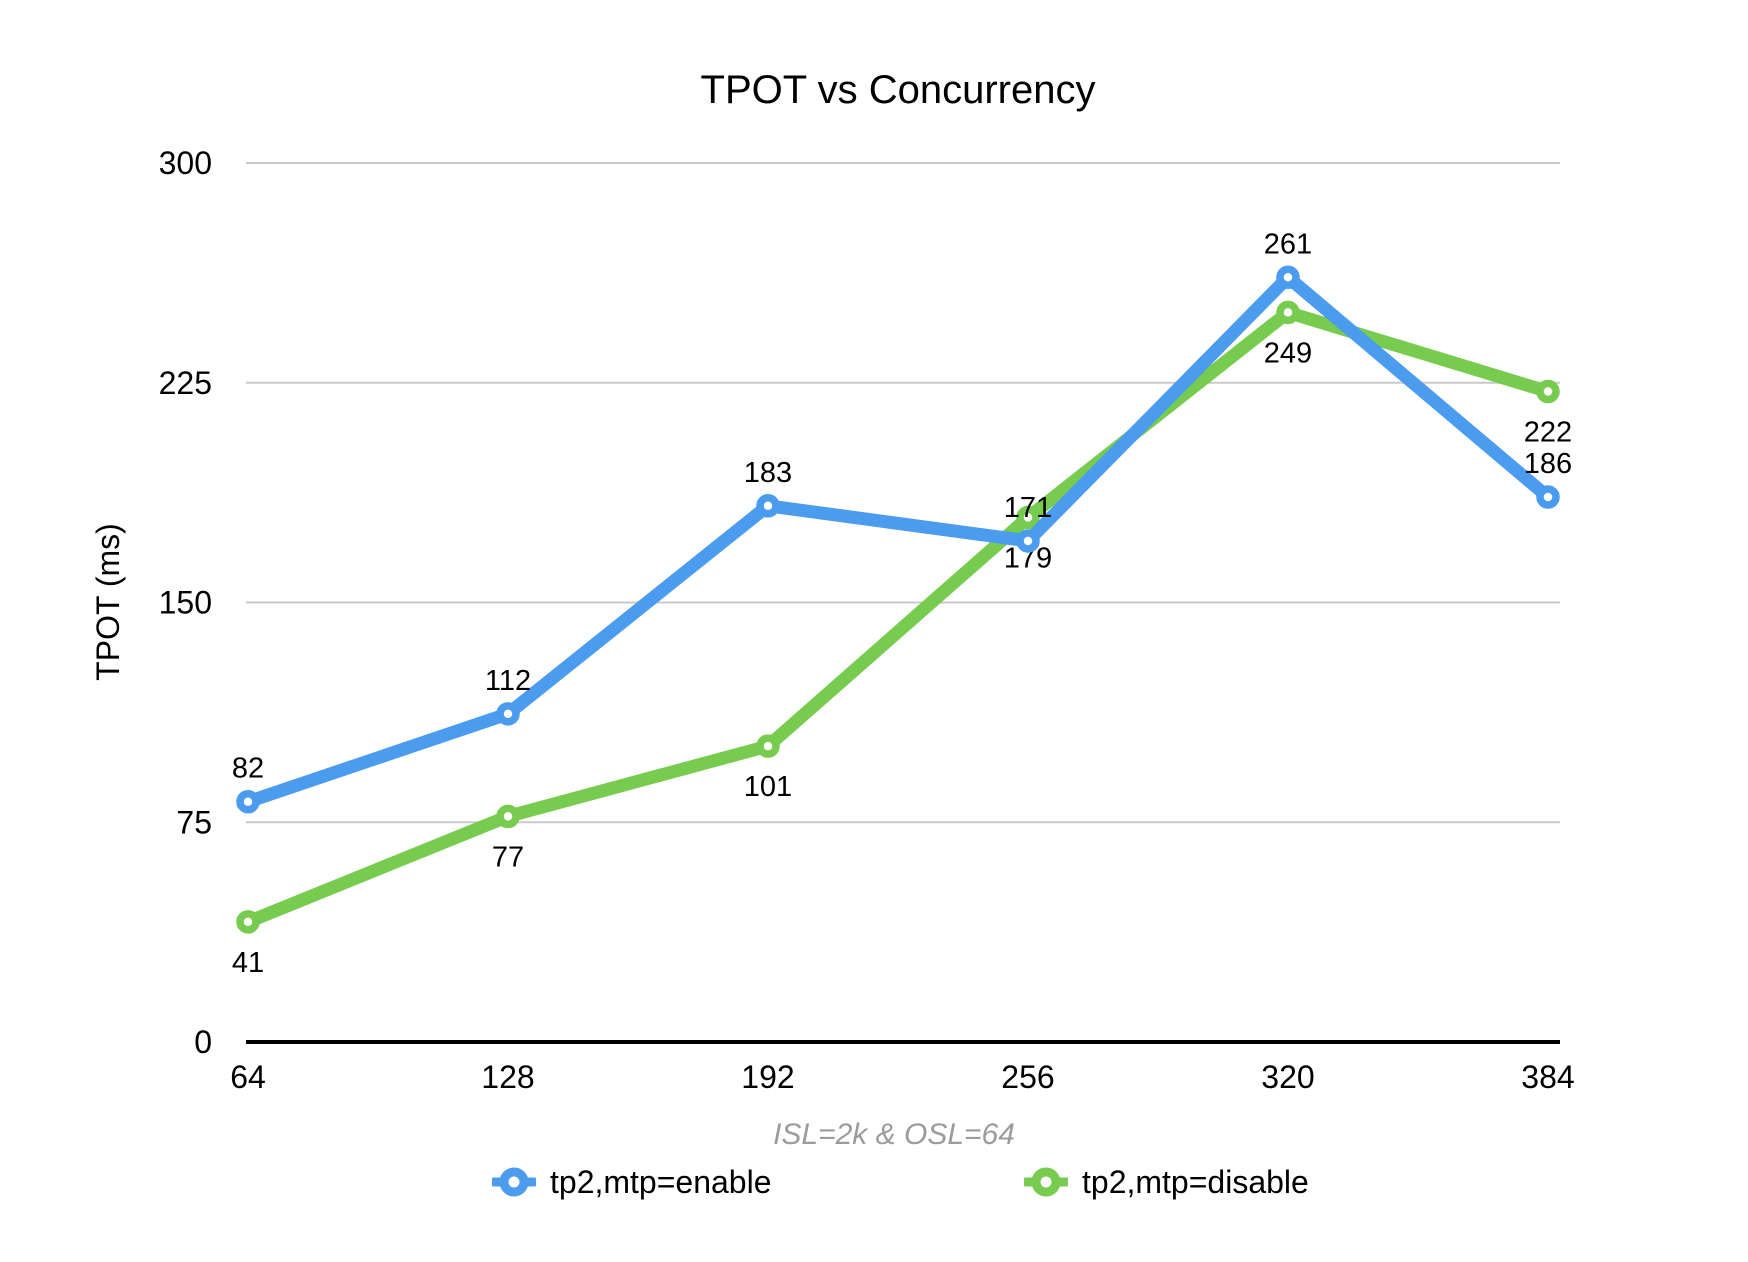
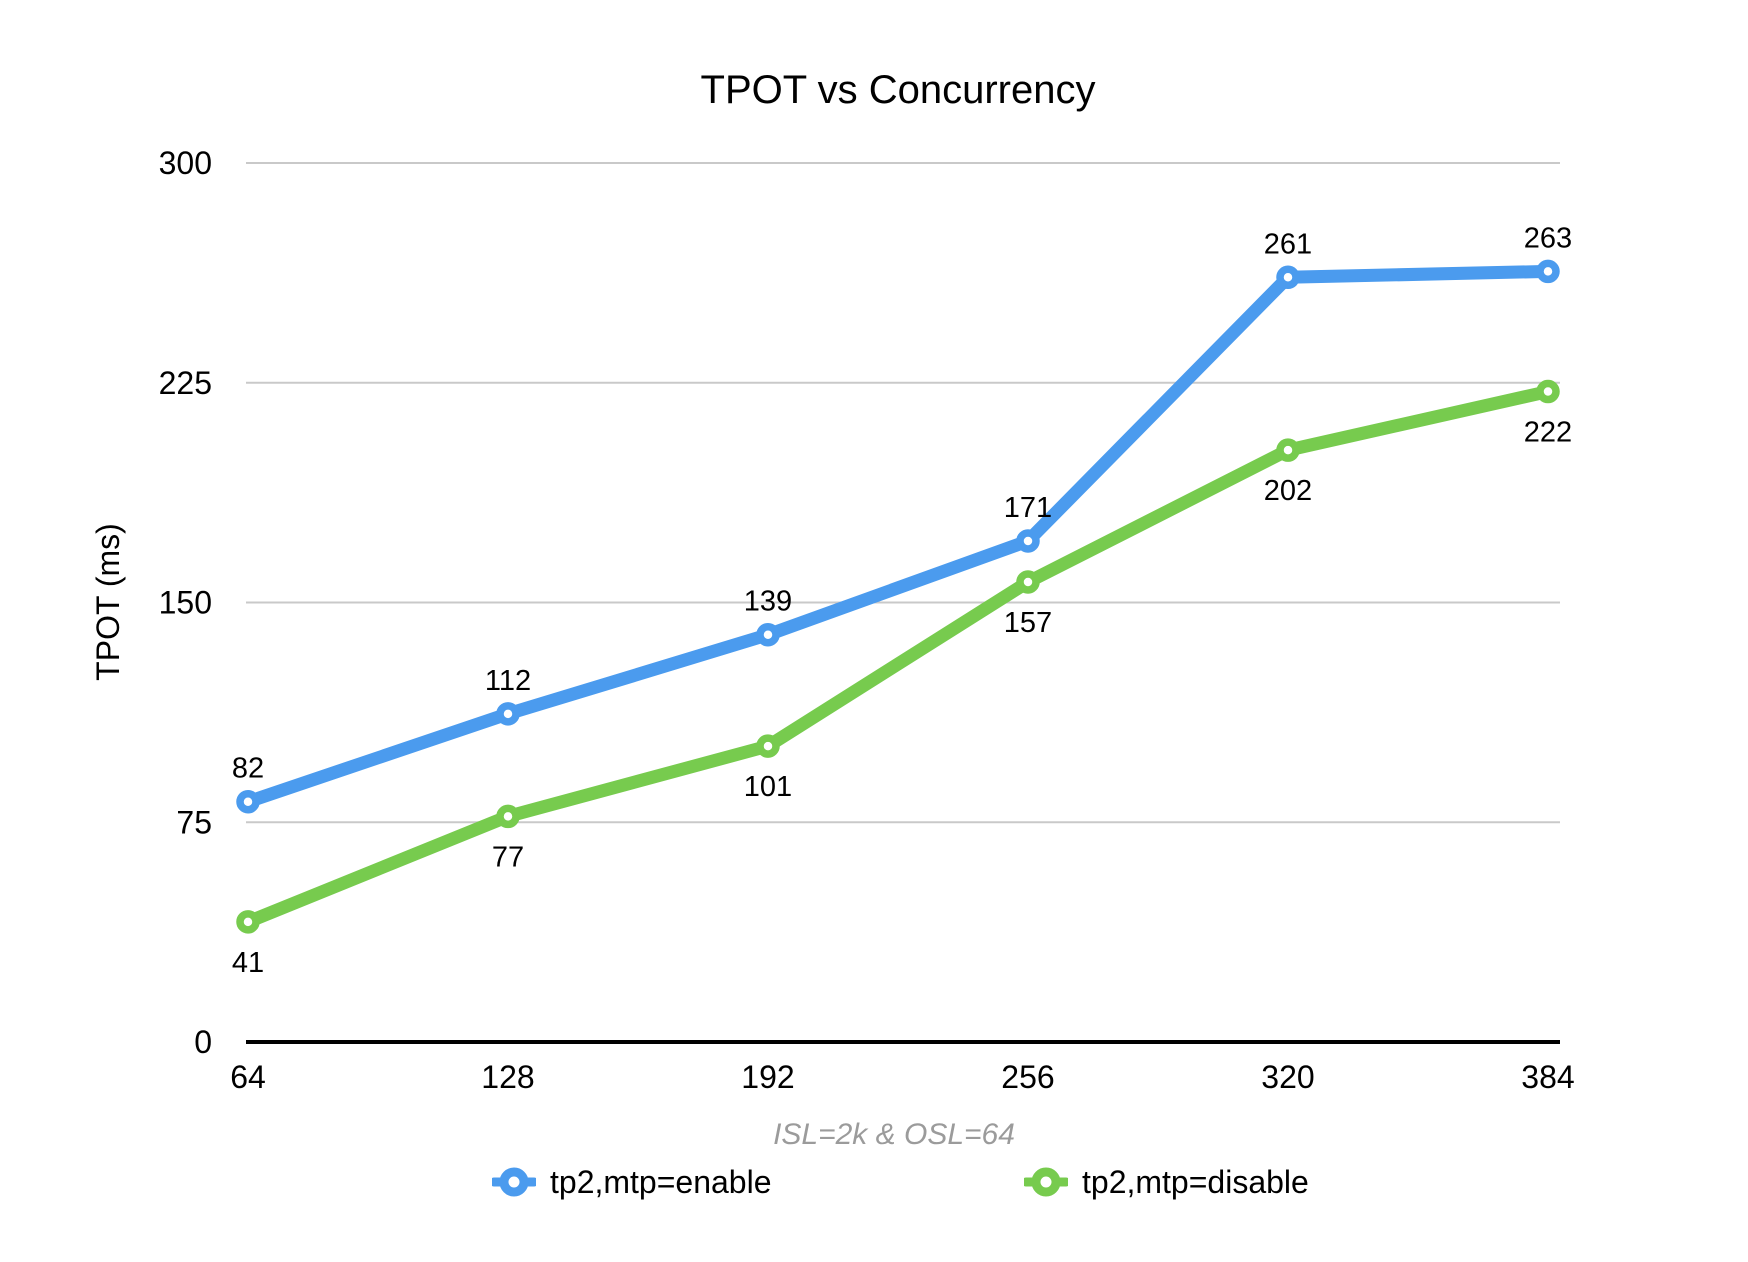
tp2,mtp=enable/192: 183 -> 139
tp2,mtp=disable/256: 179 -> 157
tp2,mtp=disable/320: 249 -> 202
tp2,mtp=enable/384: 186 -> 263
